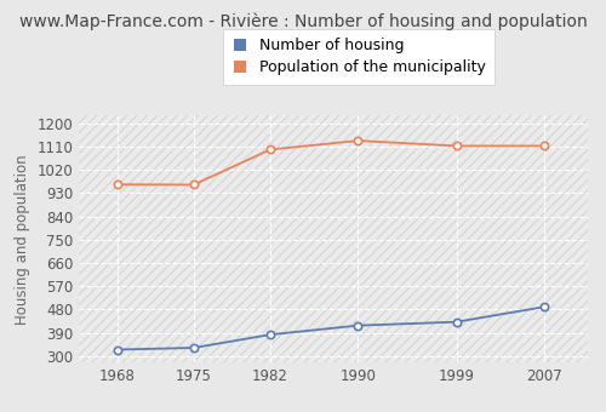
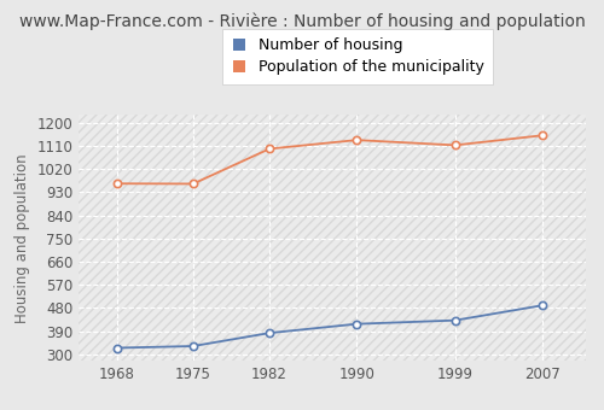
Population of the municipality/2007: 1112 -> 1150
